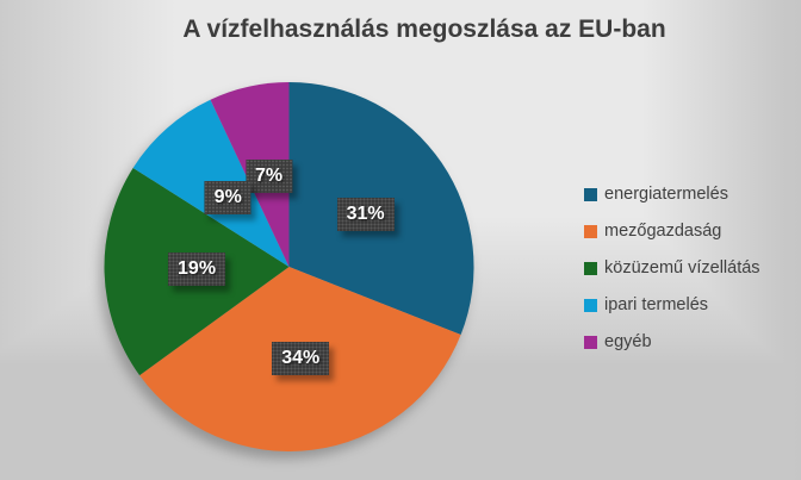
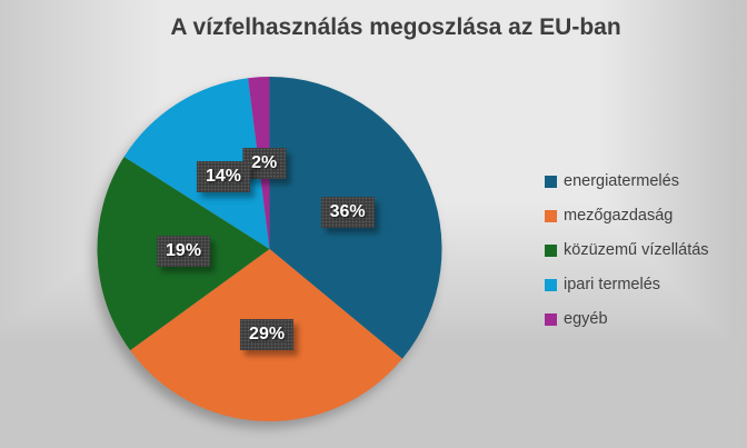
energiatermelés: 31% -> 36%
mezőgazdaság: 34% -> 29%
ipari termelés: 9% -> 14%
egyéb: 7% -> 2%
